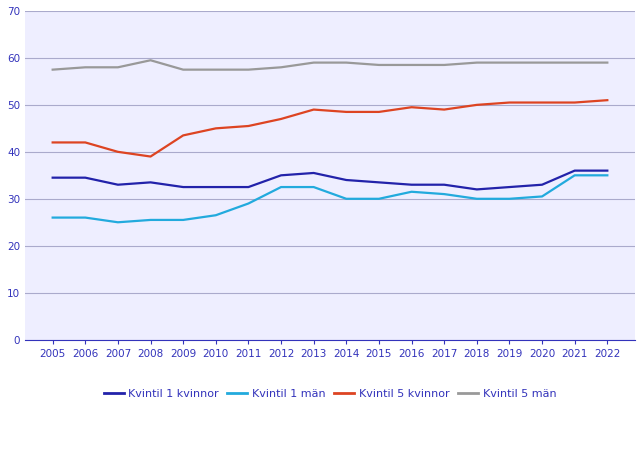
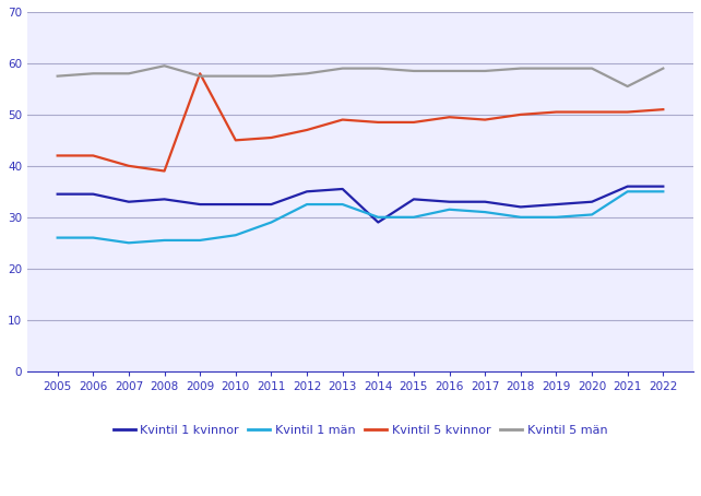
Kvintil 5 kvinnor/2009: 43.5 -> 58.0
Kvintil 1 kvinnor/2014: 34.0 -> 29.0
Kvintil 5 män/2021: 59.0 -> 55.5
